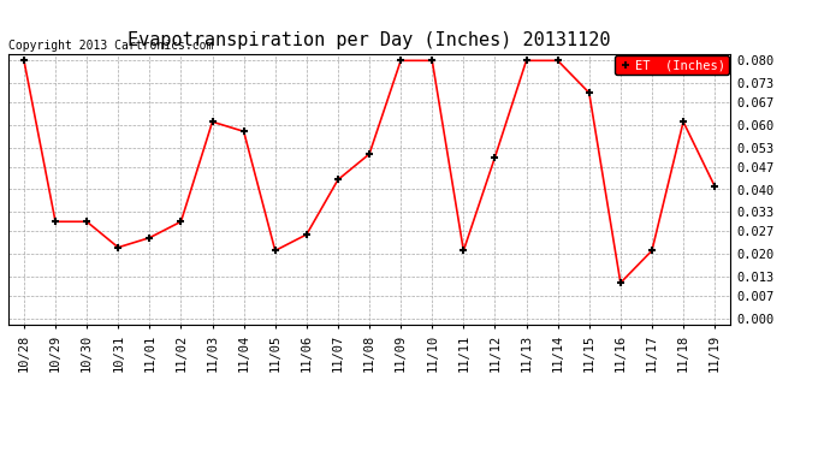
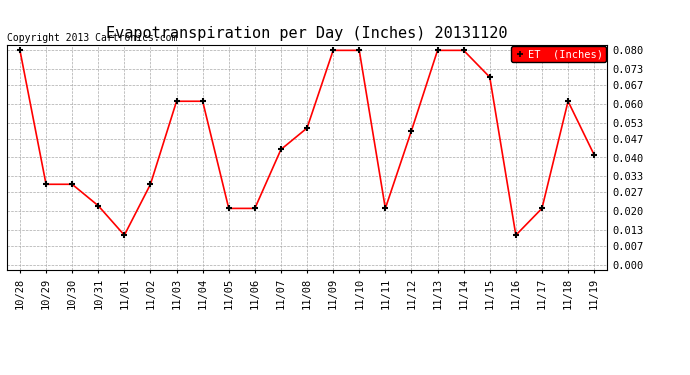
11/01: 0.025 -> 0.011
11/04: 0.058 -> 0.061
11/06: 0.026 -> 0.021
